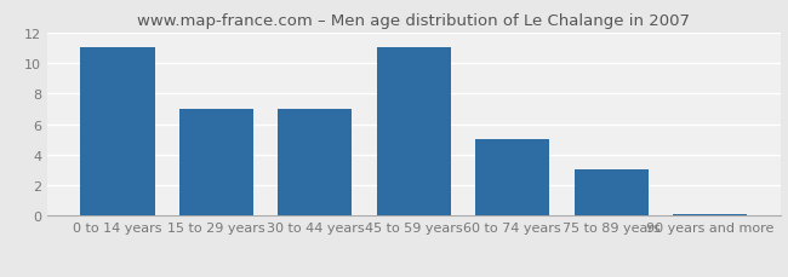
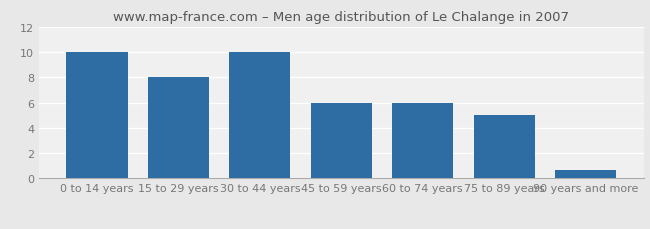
0 to 14 years: 11.0 -> 10.0
15 to 29 years: 7.0 -> 8.0
30 to 44 years: 7.0 -> 10.0
45 to 59 years: 11.0 -> 6.0
60 to 74 years: 5.0 -> 6.0
75 to 89 years: 3.0 -> 5.0
90 years and more: 0.1 -> 0.7
